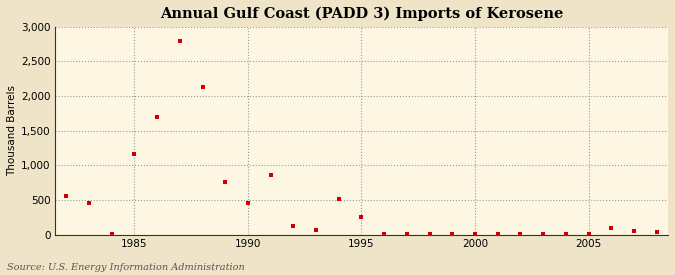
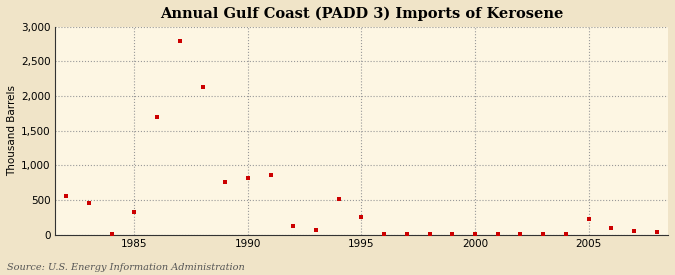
1985: 1,160 -> 320
1990: 450 -> 820
2005: 0 -> 220
